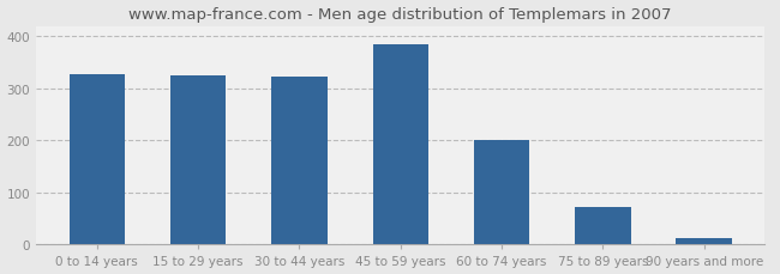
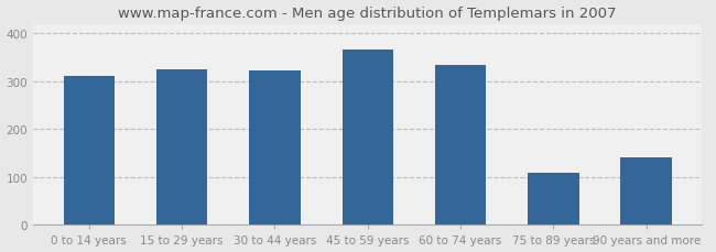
0 to 14 years: 328 -> 310
45 to 59 years: 385 -> 365
60 to 74 years: 201 -> 335
75 to 89 years: 73 -> 110
90 years and more: 12 -> 140
